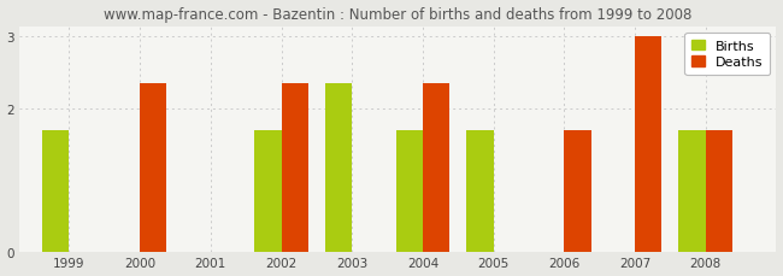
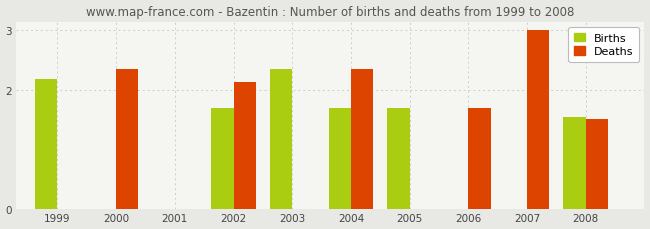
Births/1999: 1.70 -> 2.18
Deaths/2002: 2.35 -> 2.14
Births/2008: 1.70 -> 1.54
Deaths/2008: 1.70 -> 1.52
